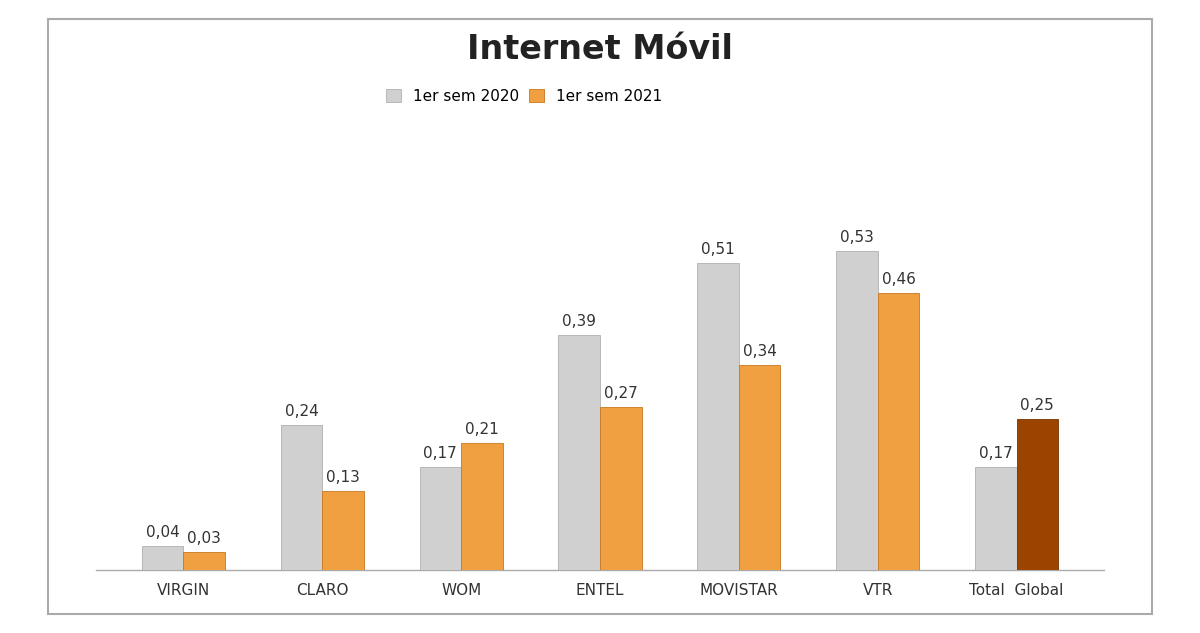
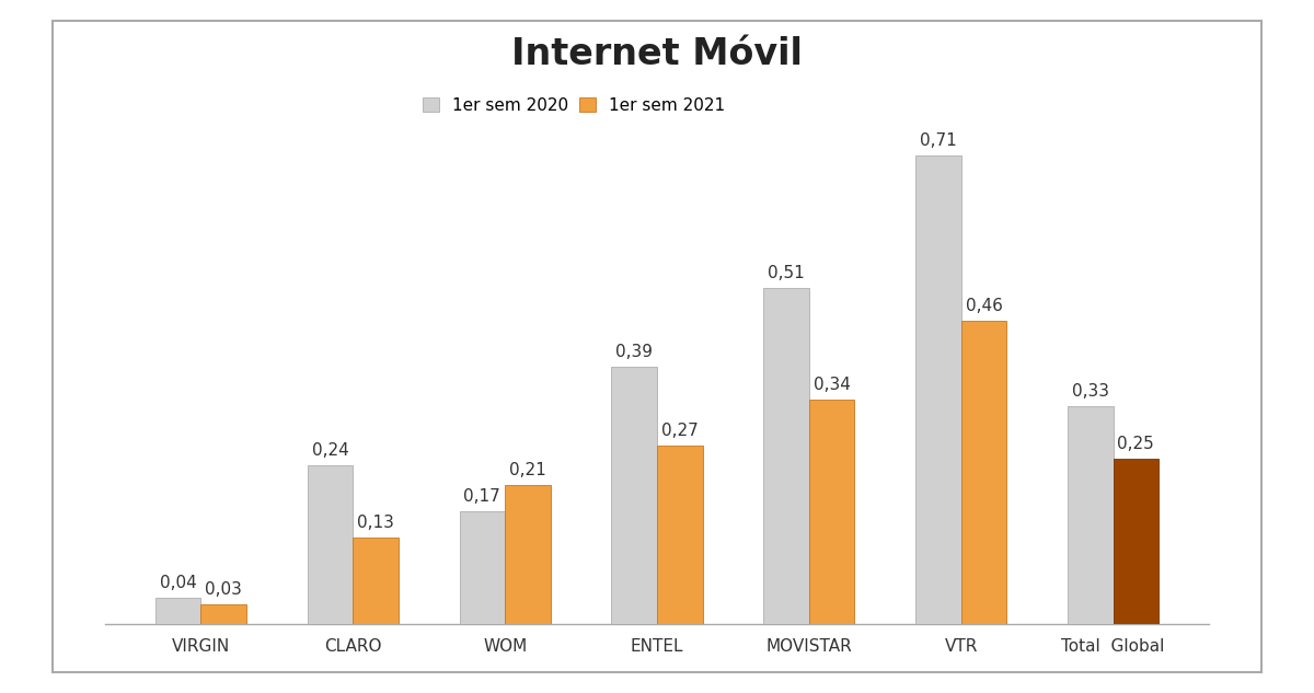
1er sem 2020/VTR: 0,53 -> 0,71
1er sem 2020/Total Global: 0,17 -> 0,33
